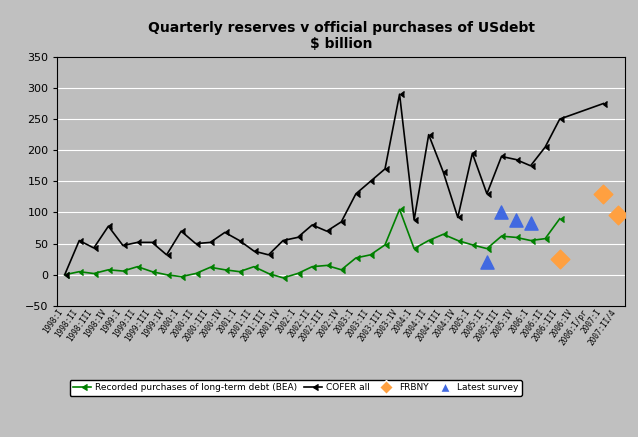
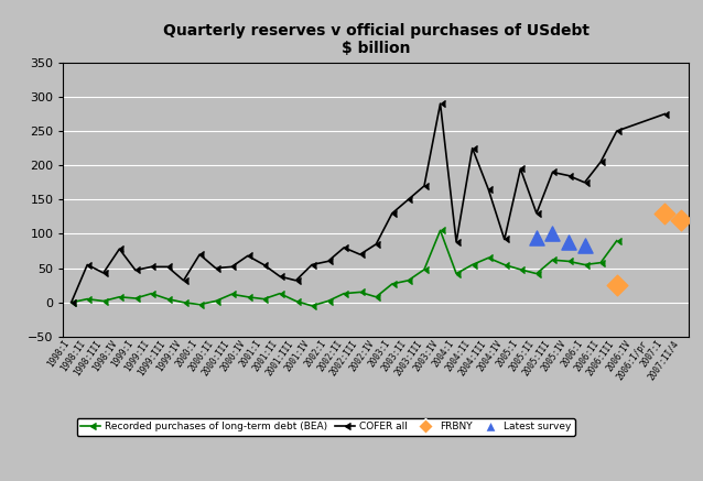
Latest survey/2005:II: 20 -> 95
FRBNY/2007:II/4: 96 -> 120
